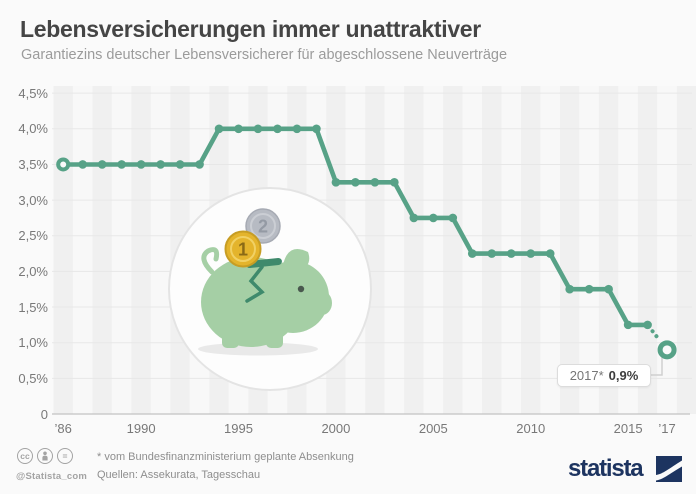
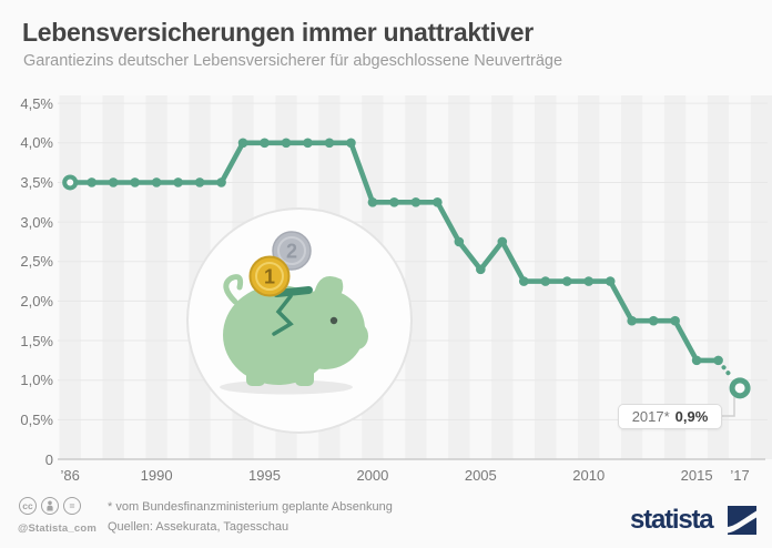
2005: 2,8% -> 2,4%
